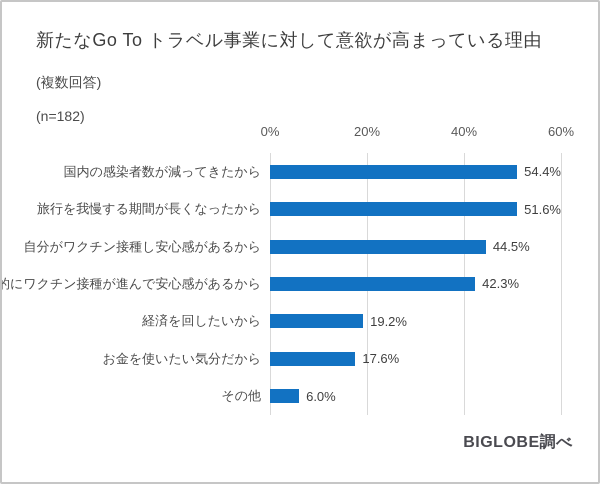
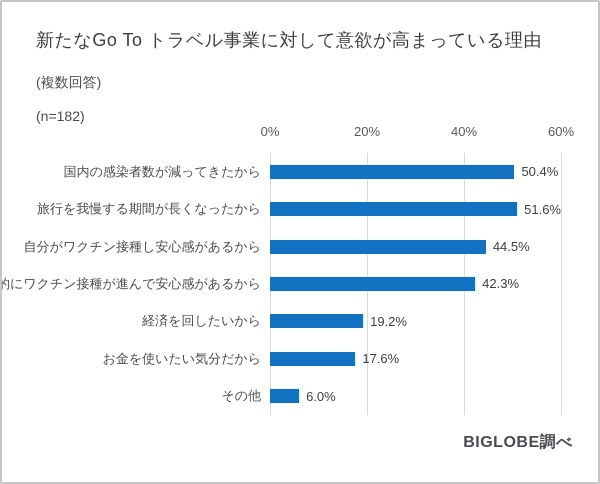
国内の感染者数が減ってきたから: 54.4% -> 50.4%
